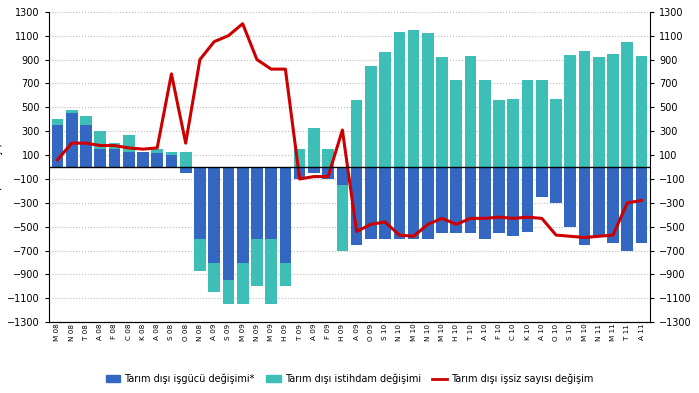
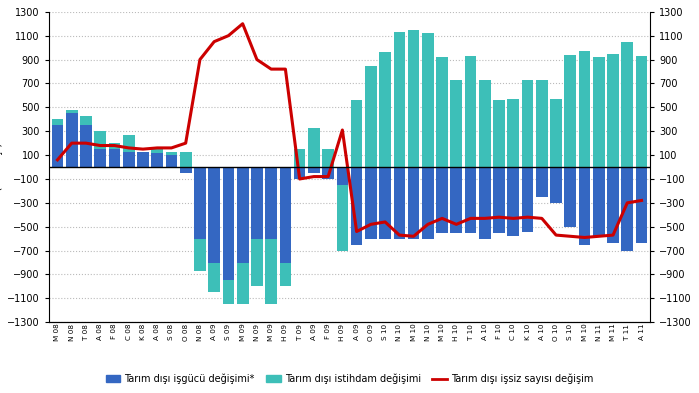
Tarım dışı işsiz sayısı değişim/S 08: 780 -> 160
